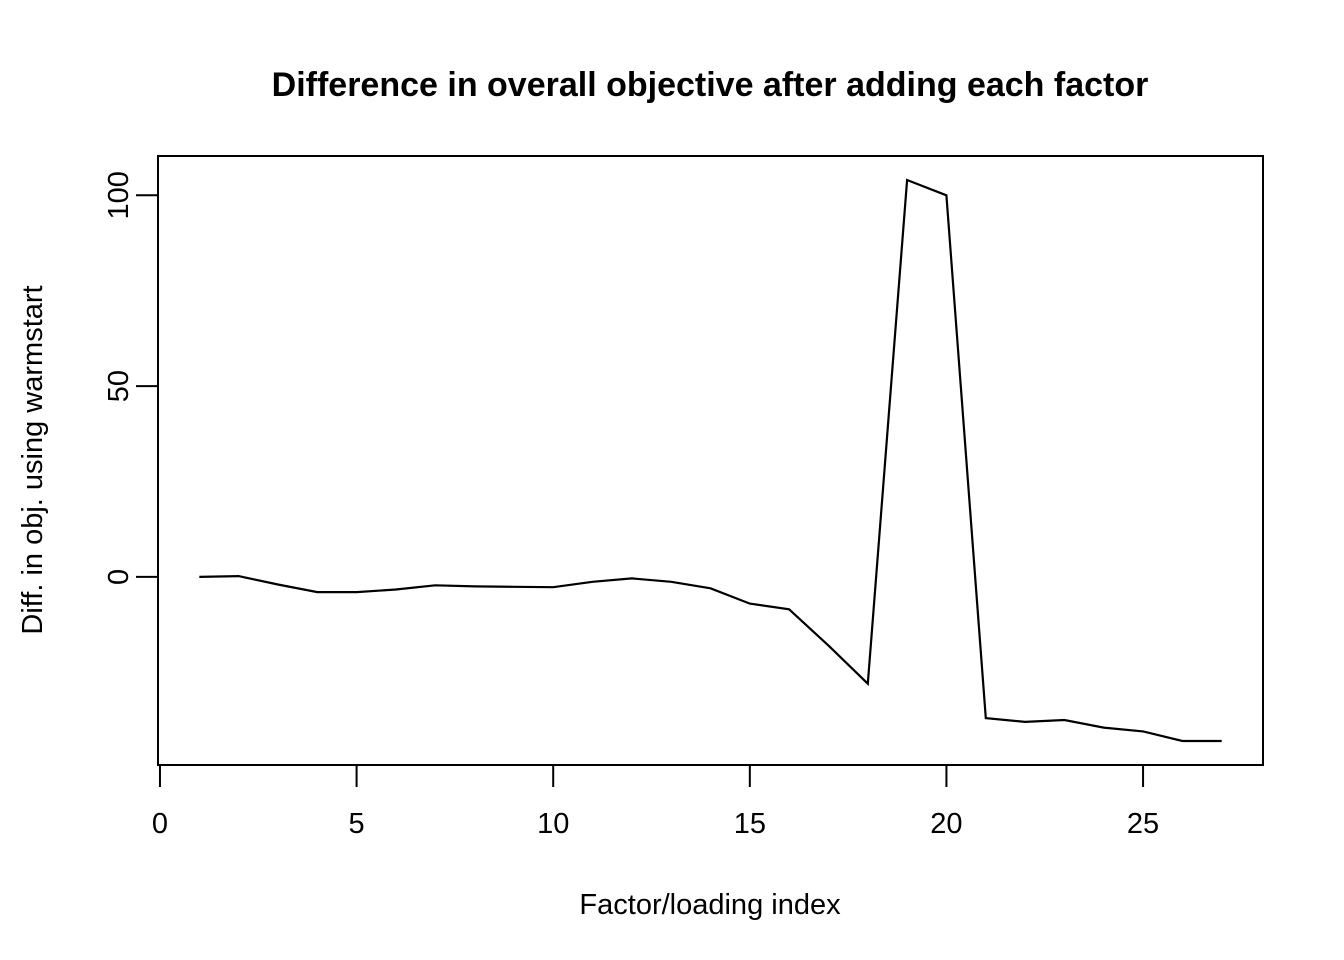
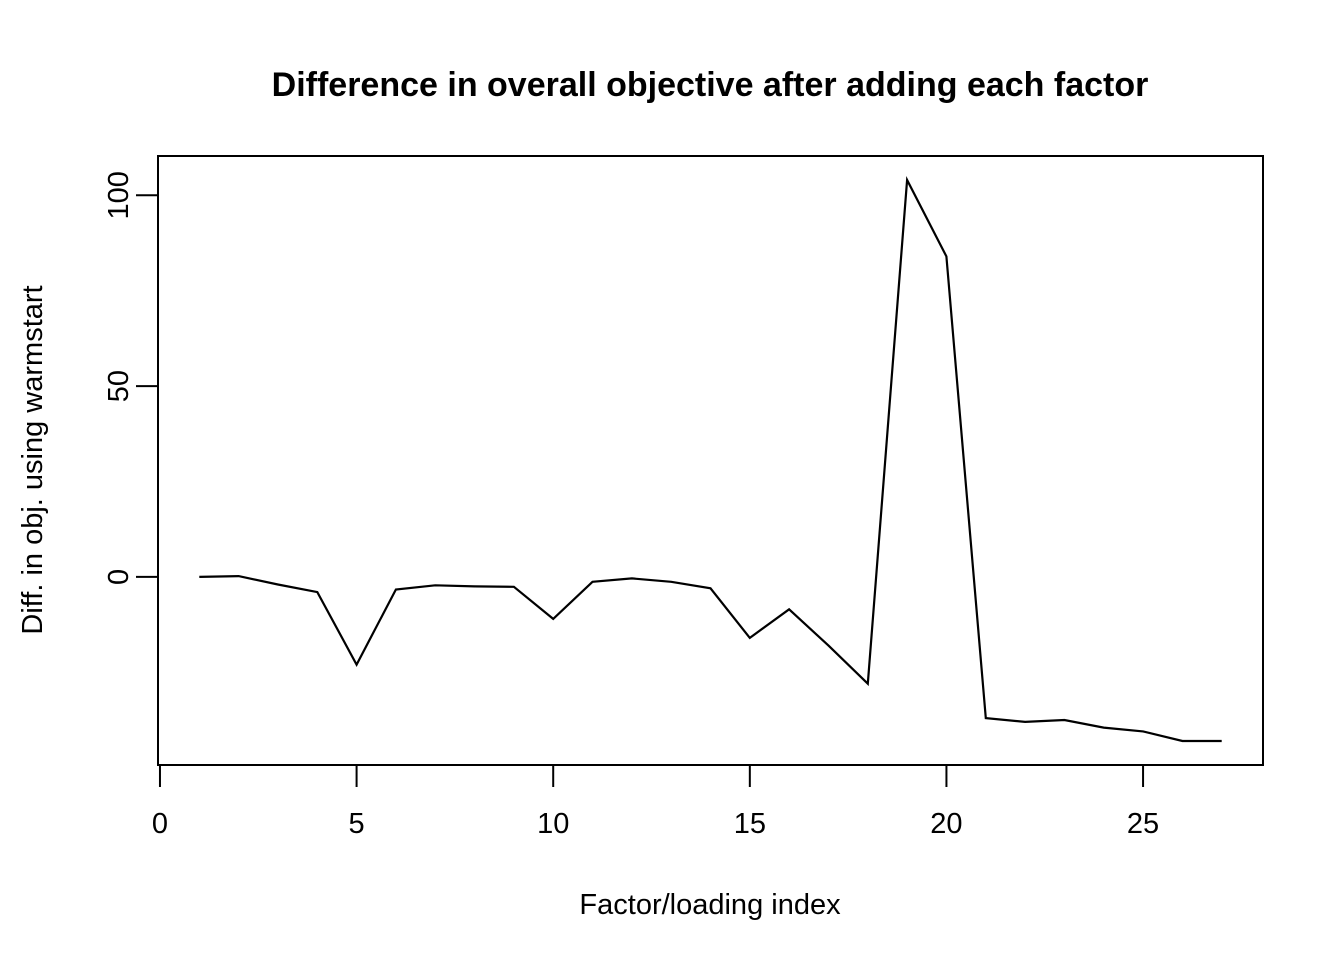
5: -4 -> -23
10: -3 -> -11
15: -7 -> -16
20: 100 -> 84
